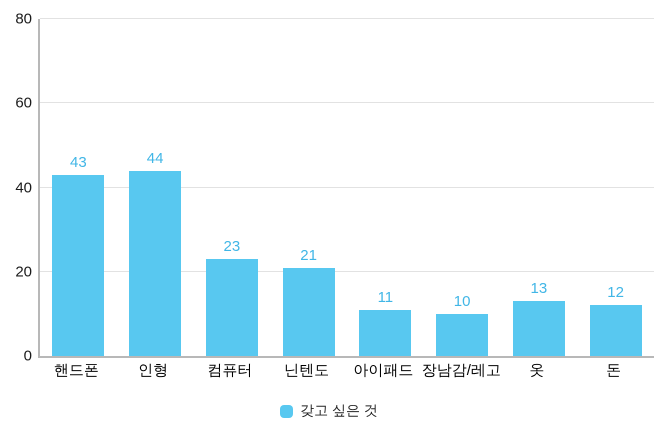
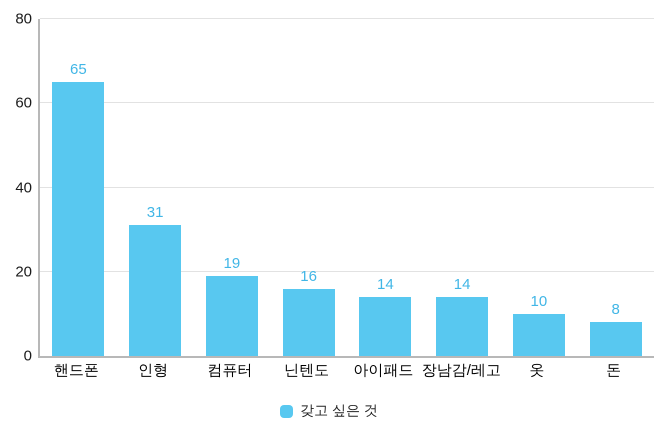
핸드폰: 43 -> 65
인형: 44 -> 31
컴퓨터: 23 -> 19
닌텐도: 21 -> 16
아이패드: 11 -> 14
장남감/레고: 10 -> 14
옷: 13 -> 10
돈: 12 -> 8
